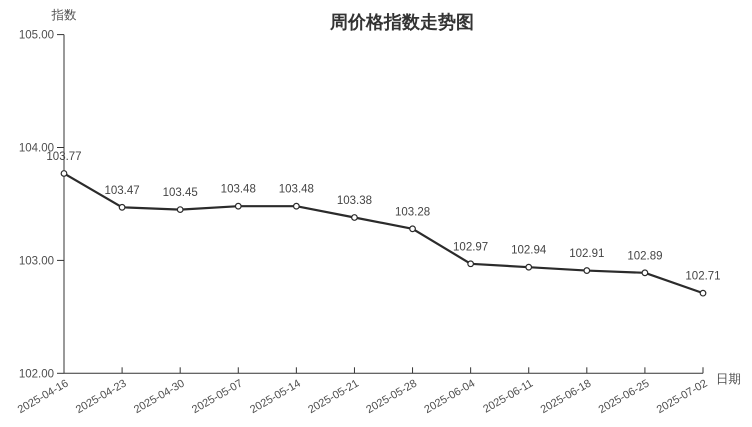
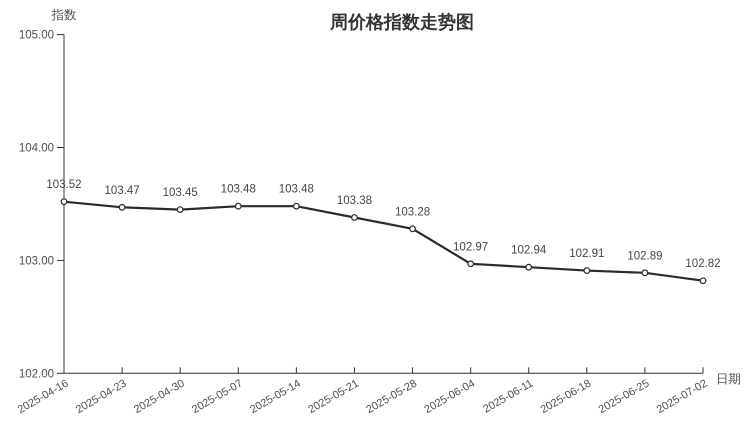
2025-04-16: 103.77 -> 103.52
2025-07-02: 102.71 -> 102.82
